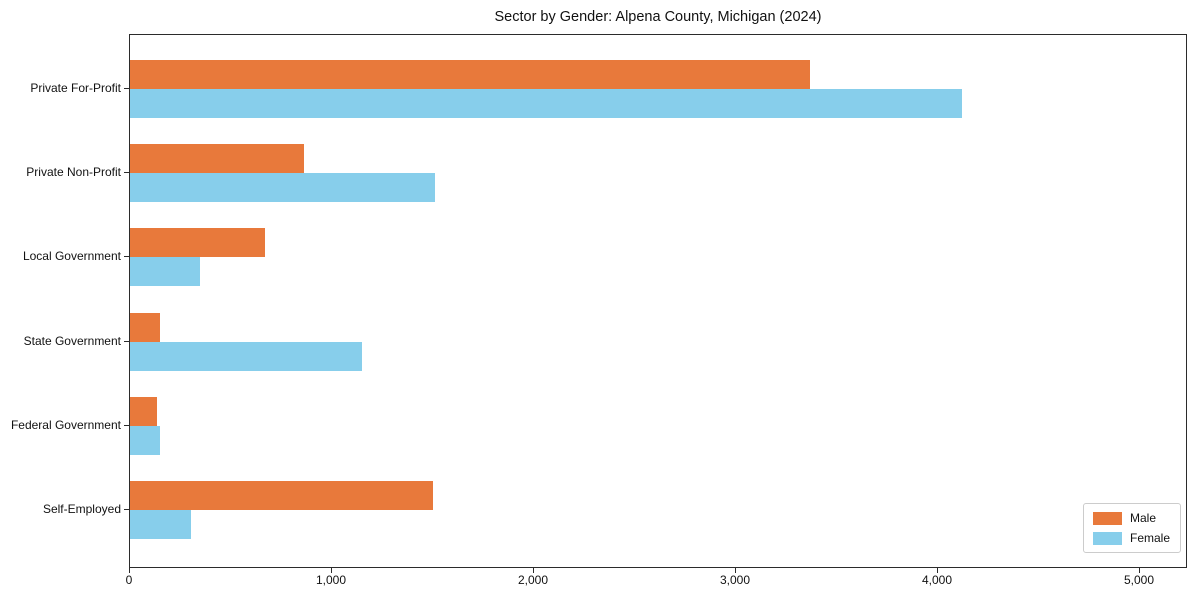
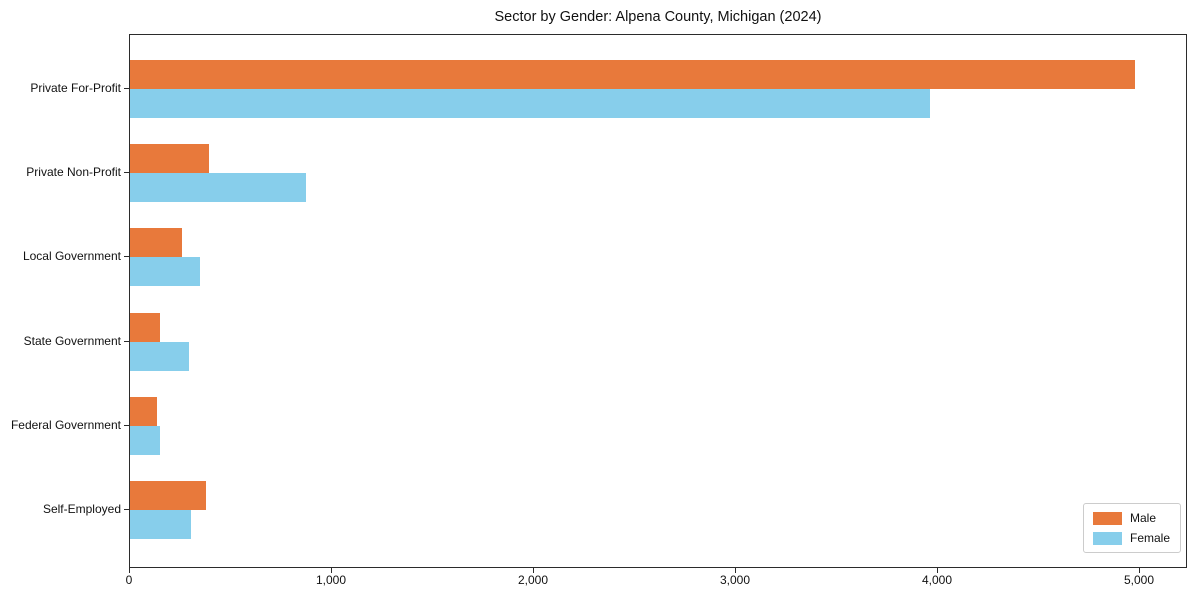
Male/Private For-Profit: 3370 -> 4980
Female/Private For-Profit: 4120 -> 3960
Male/Private Non-Profit: 860 -> 390
Female/Private Non-Profit: 1510 -> 870
Male/Local Government: 670 -> 260
Female/State Government: 1150 -> 290
Male/Self-Employed: 1500 -> 380
